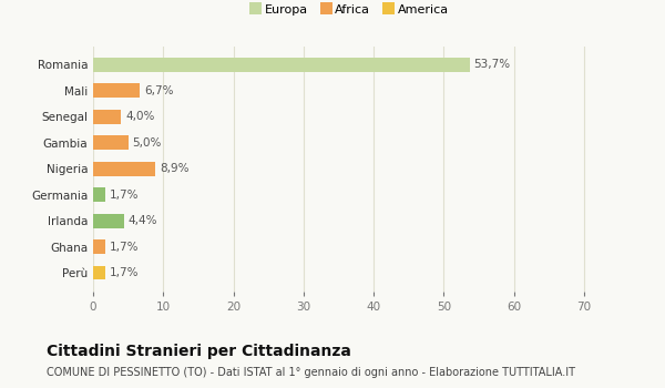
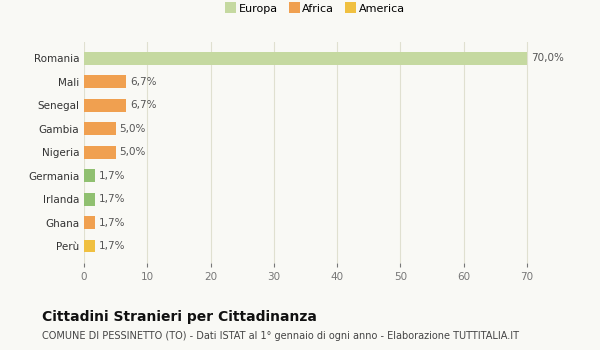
Romania: 53,7% -> 70,0%
Senegal: 4,0% -> 6,7%
Nigeria: 8,9% -> 5,0%
Irlanda: 4,4% -> 1,7%
